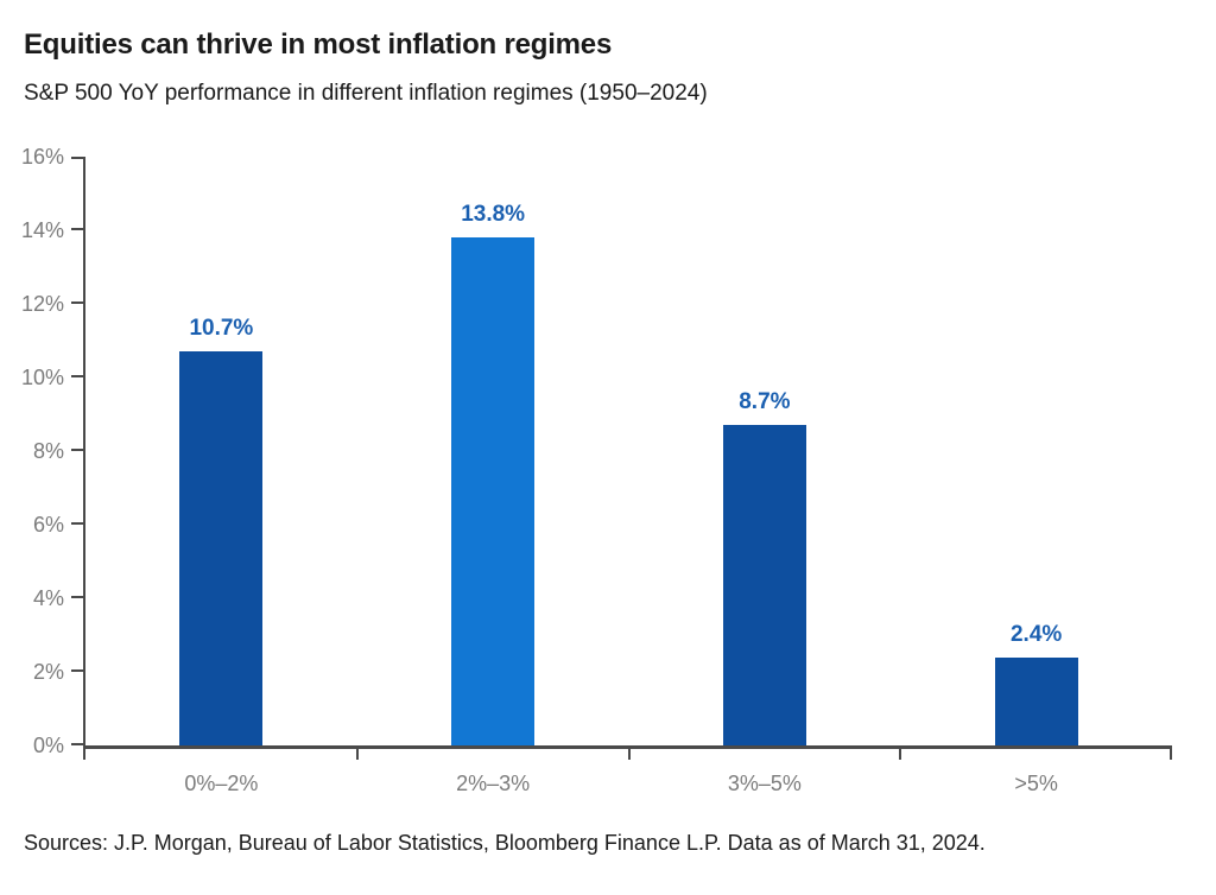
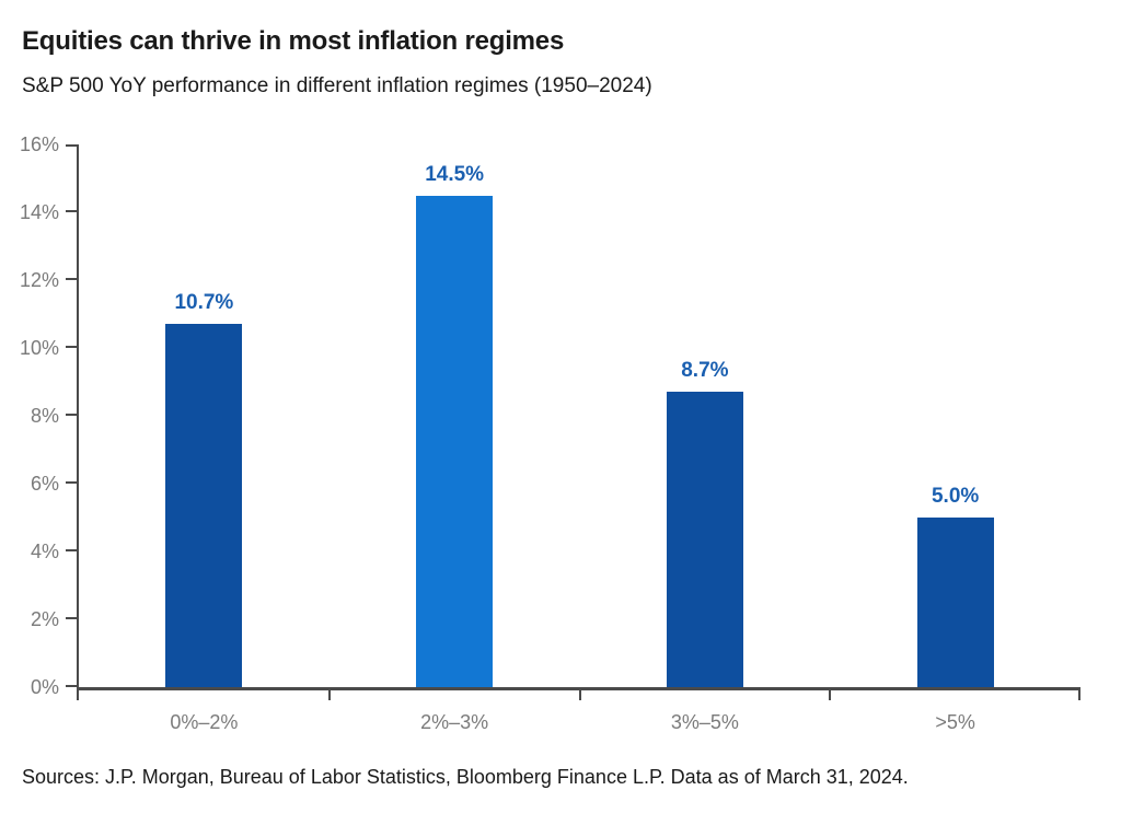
2%–3%: 13.8% -> 14.5%
>5%: 2.4% -> 5.0%
